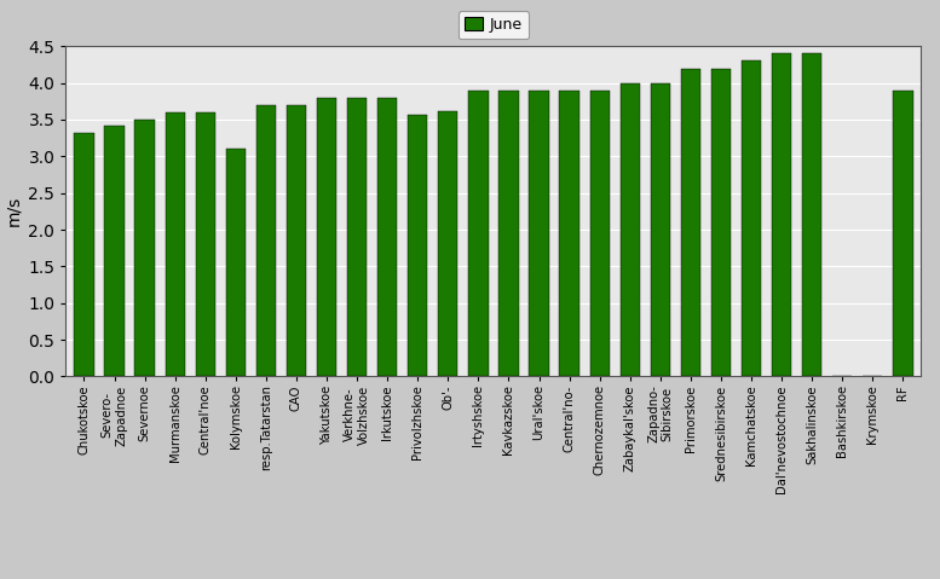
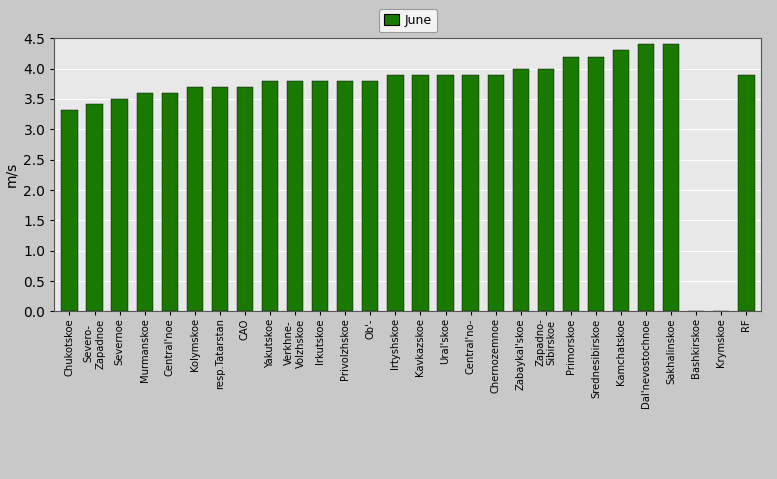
Kolymskoe: 3.10 -> 3.70
Privolzhskoe: 3.56 -> 3.80
Ob'-: 3.62 -> 3.80
